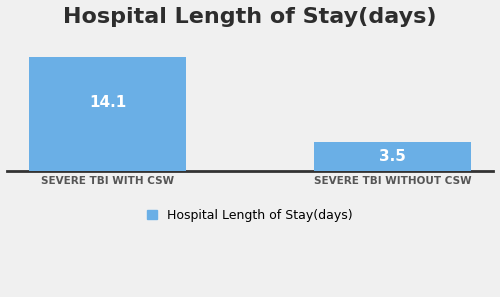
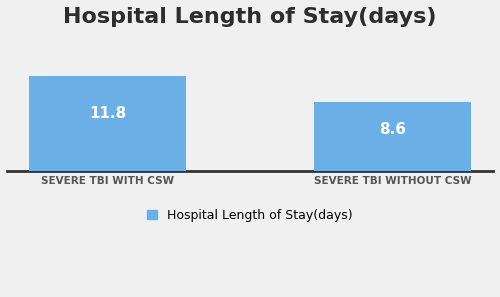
SEVERE TBI WITH CSW: 14.1 -> 11.8
SEVERE TBI WITHOUT CSW: 3.5 -> 8.6
